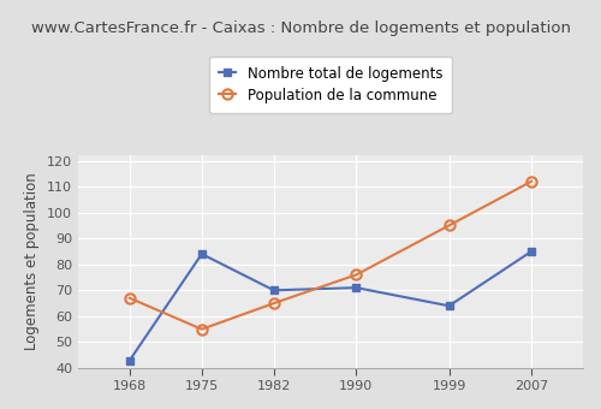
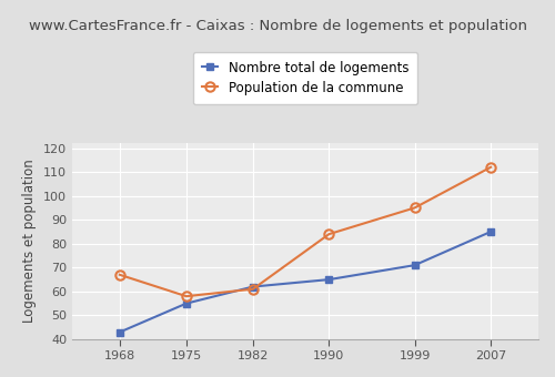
Nombre total de logements/1975: 84 -> 55
Population de la commune/1975: 55 -> 58
Nombre total de logements/1982: 70 -> 62
Population de la commune/1982: 65 -> 61
Nombre total de logements/1990: 71 -> 65
Population de la commune/1990: 76 -> 84
Nombre total de logements/1999: 64 -> 71
